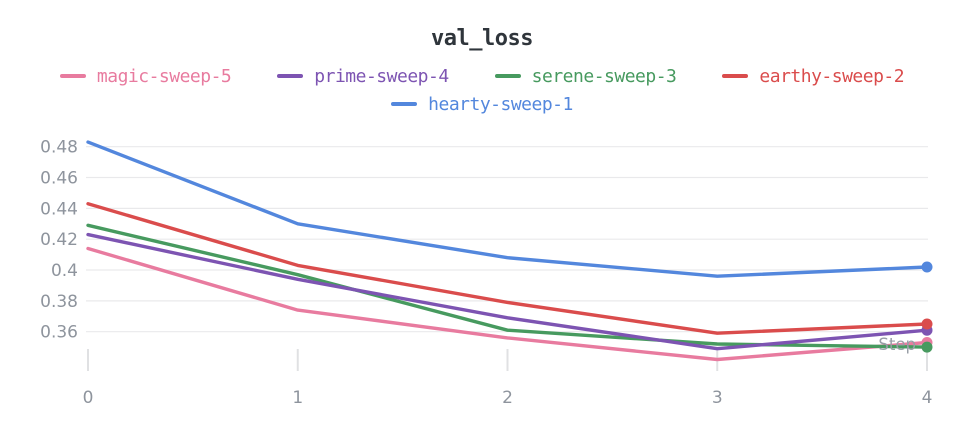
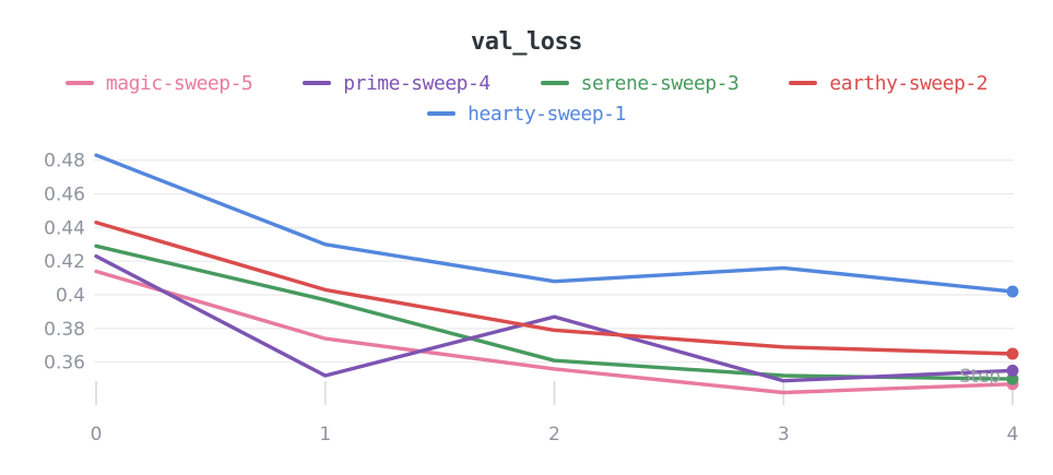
prime-sweep-4/1: 0.394 -> 0.352
prime-sweep-4/2: 0.369 -> 0.387
earthy-sweep-2/3: 0.359 -> 0.369
hearty-sweep-1/3: 0.396 -> 0.416
magic-sweep-5/4: 0.353 -> 0.347
prime-sweep-4/4: 0.361 -> 0.355
